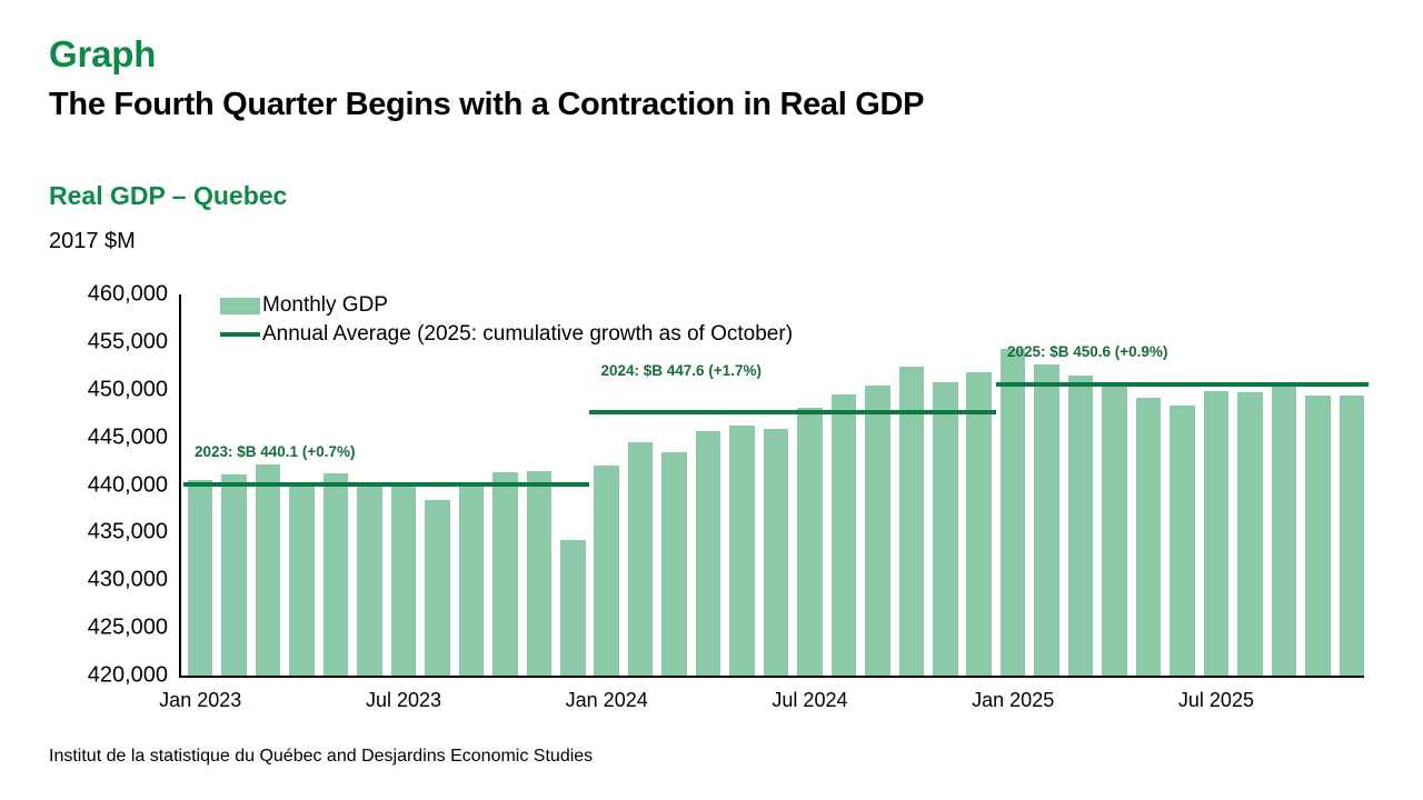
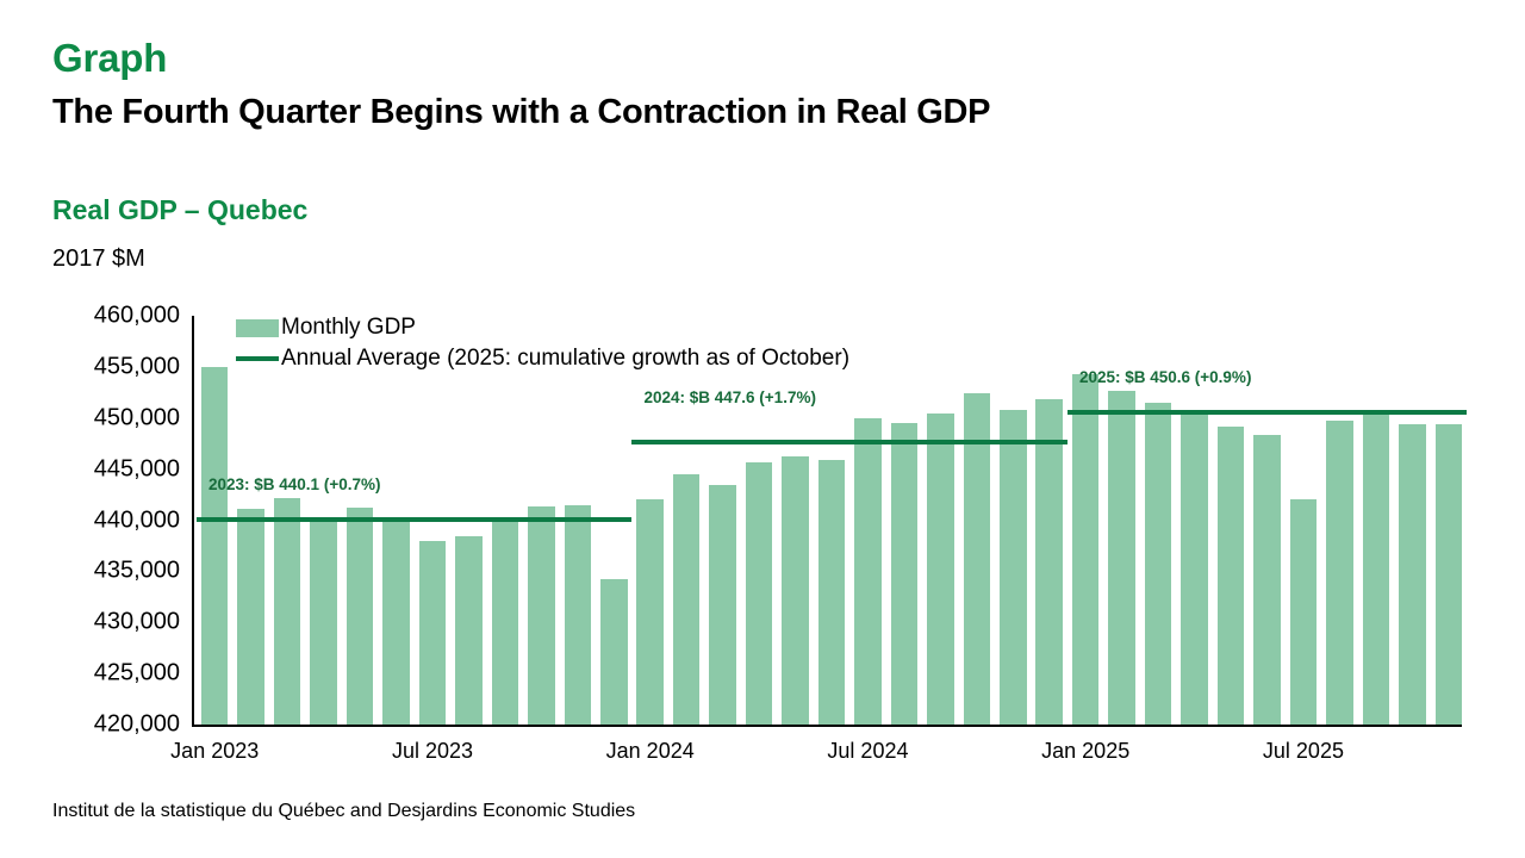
Jan 2023: 440000 -> 455000
Jul 2023: 440000 -> 438000
Jul 2024: 448000 -> 450000
Jul 2025: 450000 -> 442000
